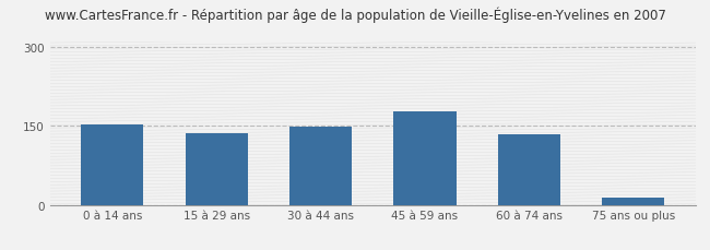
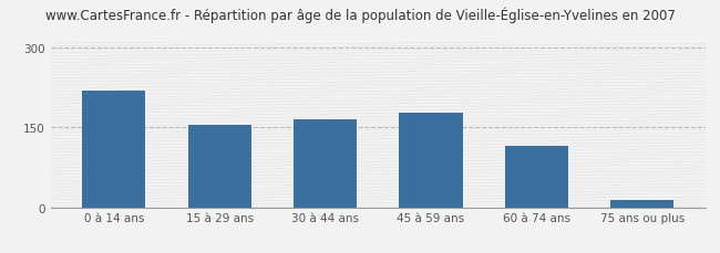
0 à 14 ans: 153 -> 220
15 à 29 ans: 136 -> 155
30 à 44 ans: 148 -> 165
60 à 74 ans: 133 -> 115
